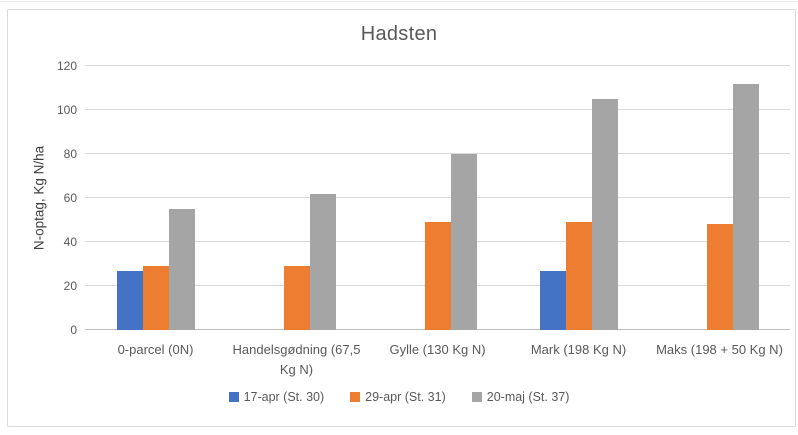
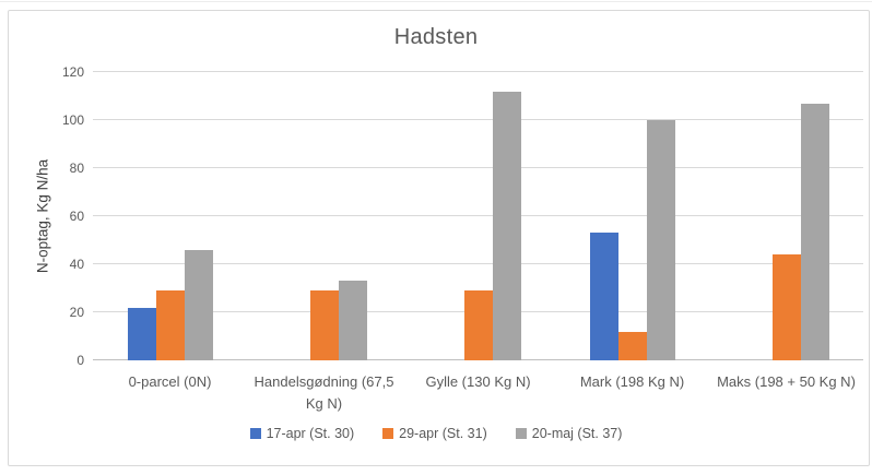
17-apr (St. 30)/0-parcel (0N): 27 -> 22
20-maj (St. 37)/0-parcel (0N): 55 -> 46
20-maj (St. 37)/Handelsgødning (67,5 Kg N): 62 -> 33
29-apr (St. 31)/Gylle (130 Kg N): 49 -> 29
20-maj (St. 37)/Gylle (130 Kg N): 80 -> 112
17-apr (St. 30)/Mark (198 Kg N): 27 -> 53
29-apr (St. 31)/Mark (198 Kg N): 49 -> 12
20-maj (St. 37)/Mark (198 Kg N): 105 -> 100
29-apr (St. 31)/Maks (198 + 50 Kg N): 48 -> 44
20-maj (St. 37)/Maks (198 + 50 Kg N): 112 -> 107
